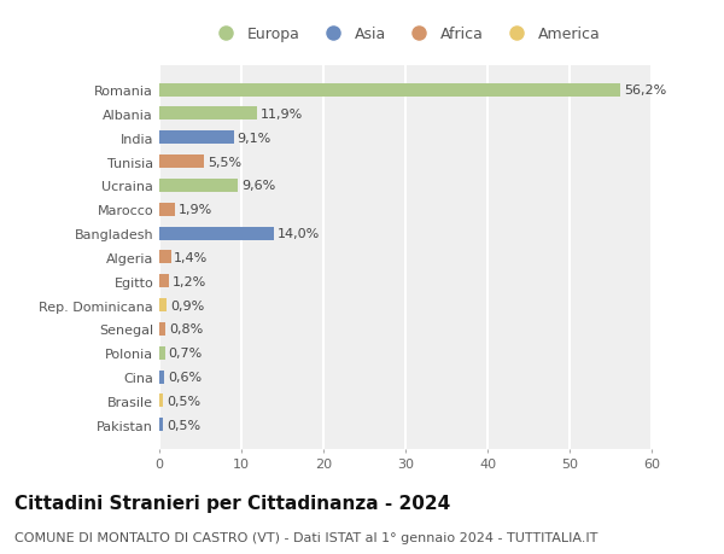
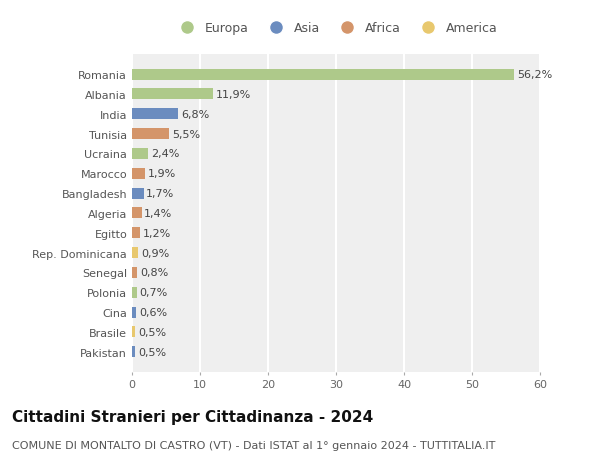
India: 9,1% -> 6,8%
Ucraina: 9,6% -> 2,4%
Bangladesh: 14,0% -> 1,7%
